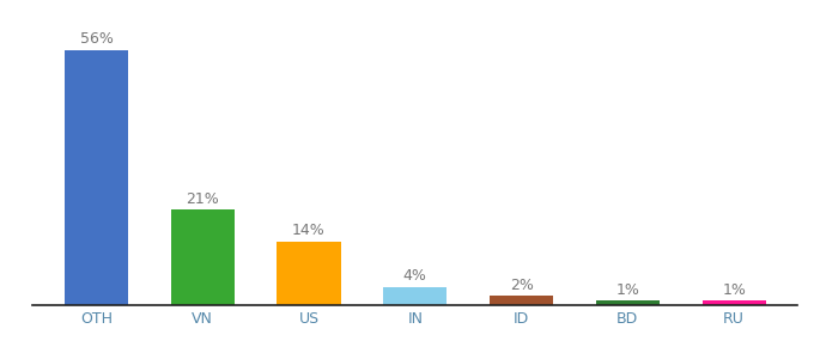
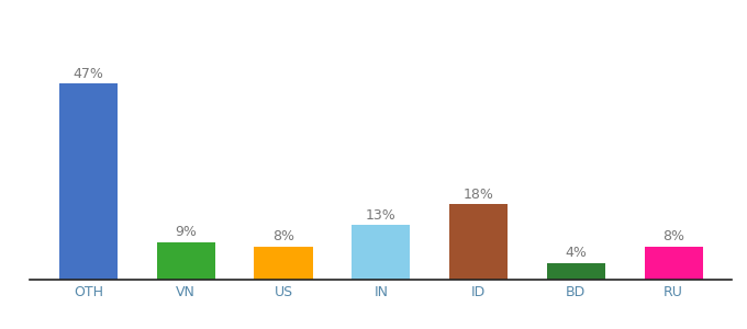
OTH: 56% -> 47%
VN: 21% -> 9%
US: 14% -> 8%
IN: 4% -> 13%
ID: 2% -> 18%
BD: 1% -> 4%
RU: 1% -> 8%
